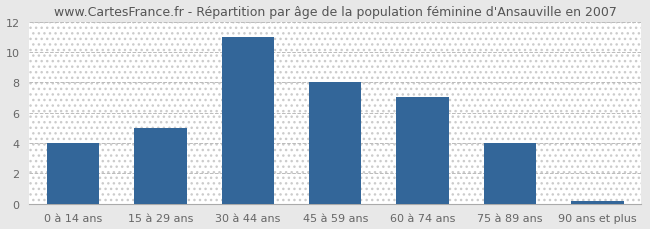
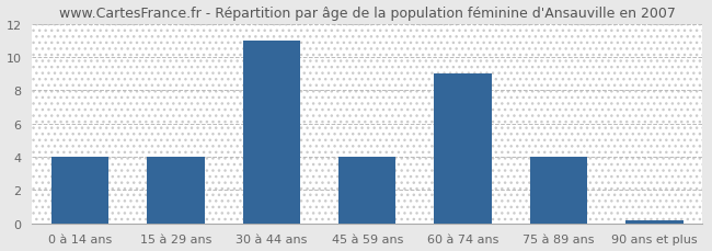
15 à 29 ans: 5.0 -> 4.0
45 à 59 ans: 8.0 -> 4.0
60 à 74 ans: 7.0 -> 9.0
